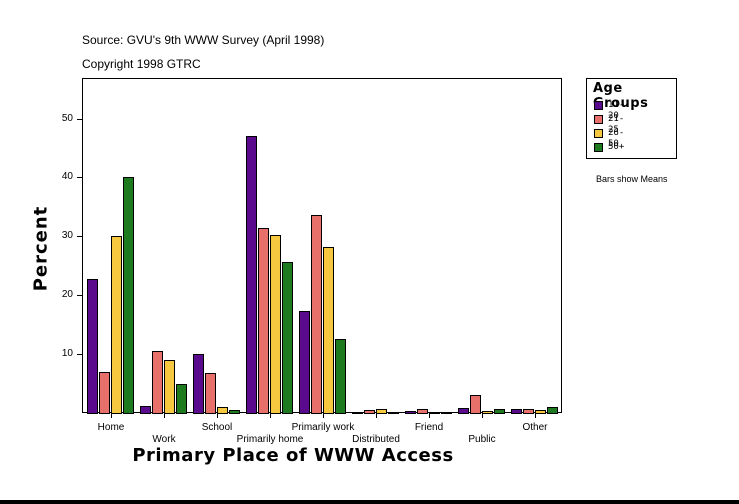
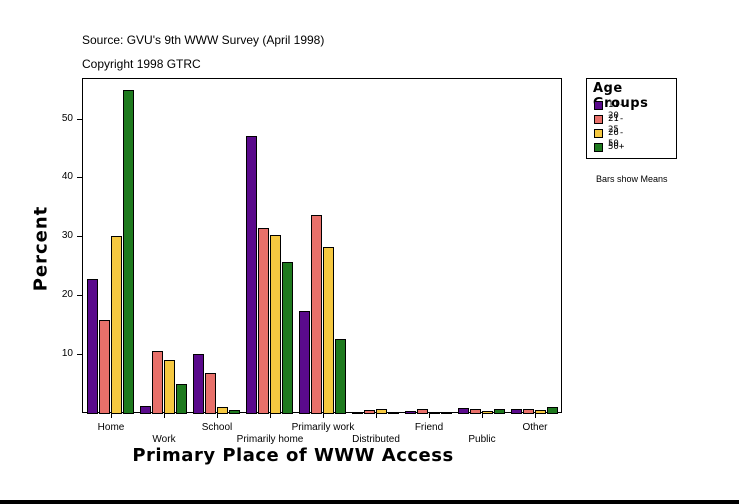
21-25/Home: 7 -> 16
50+/Home: 40 -> 55
21-25/Public: 3 -> 1
